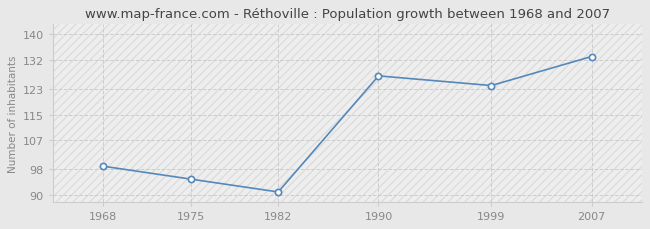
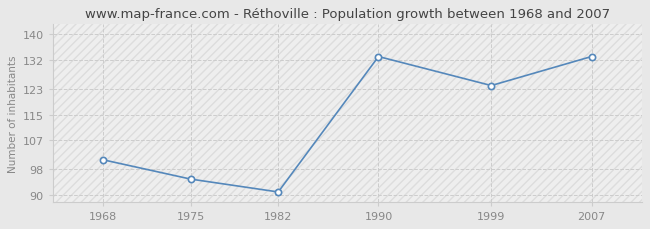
1968: 99 -> 101
1990: 127 -> 133
